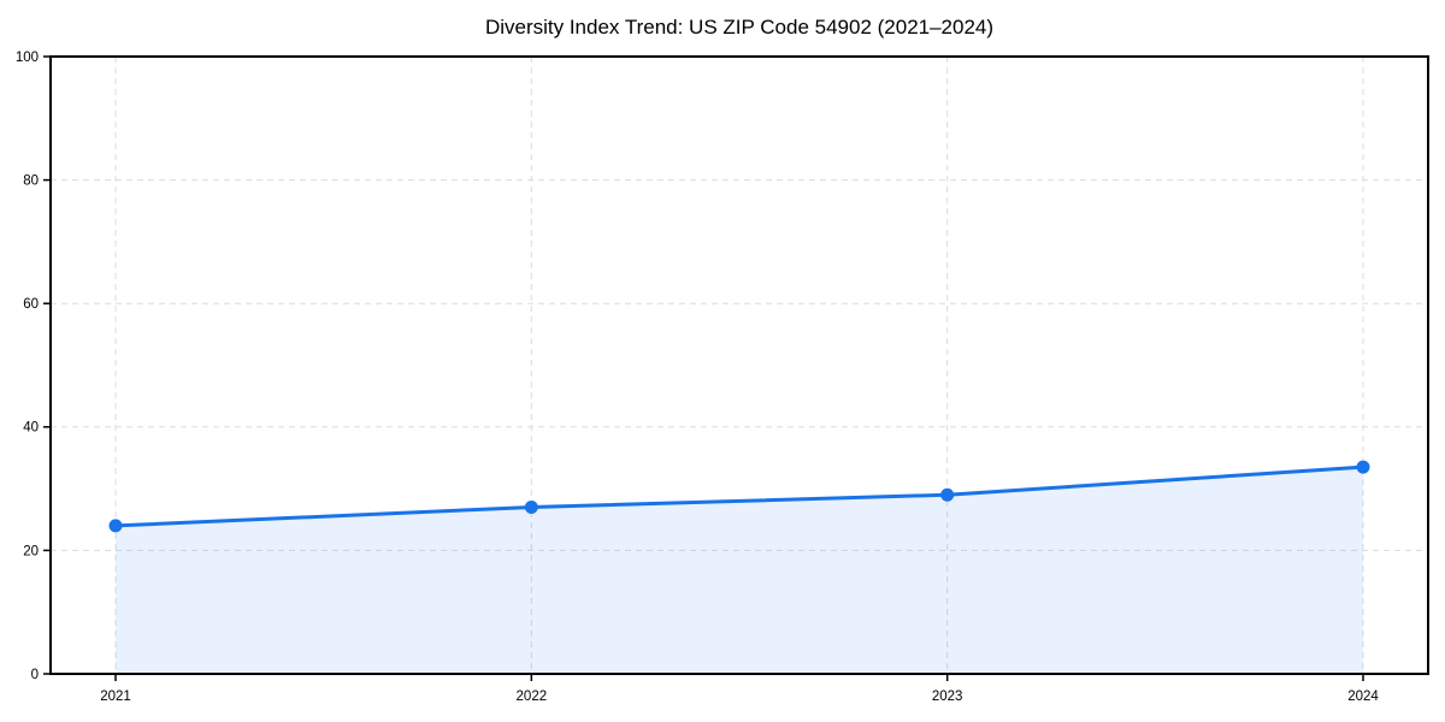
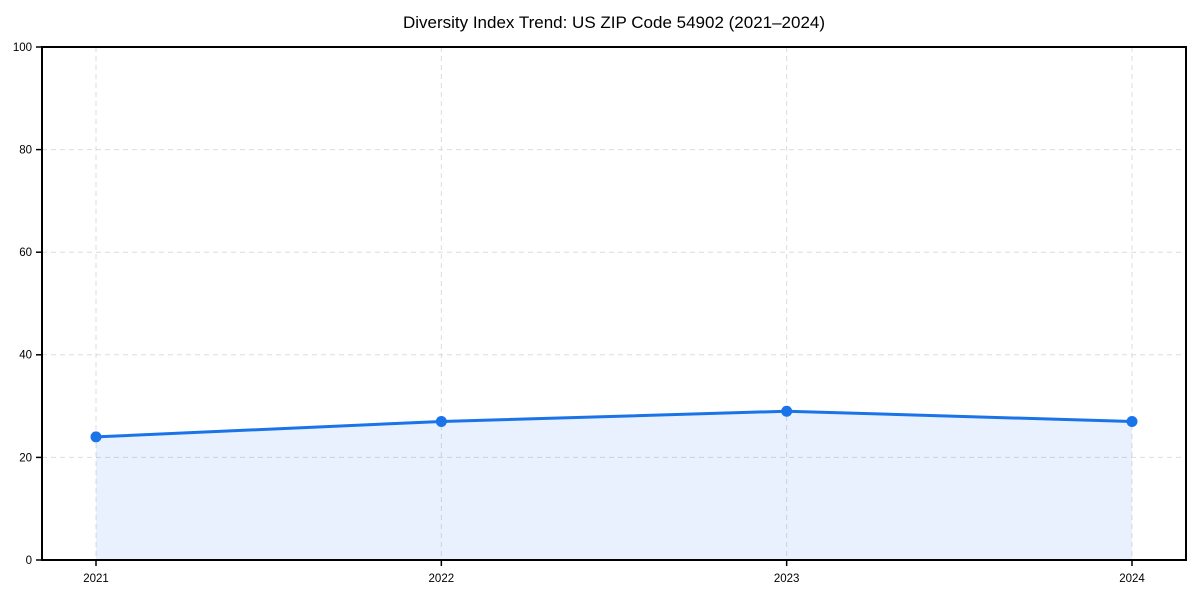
2024: 34 -> 27
